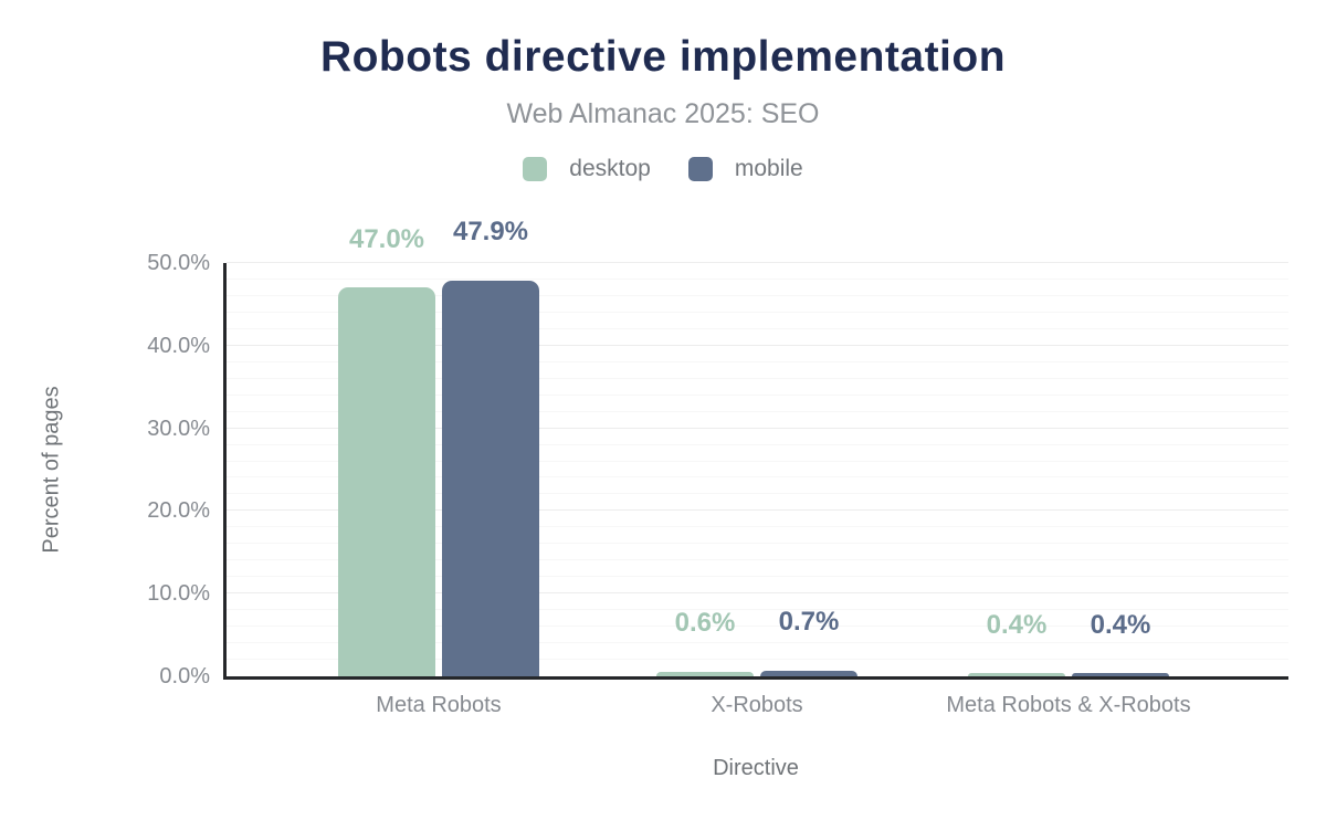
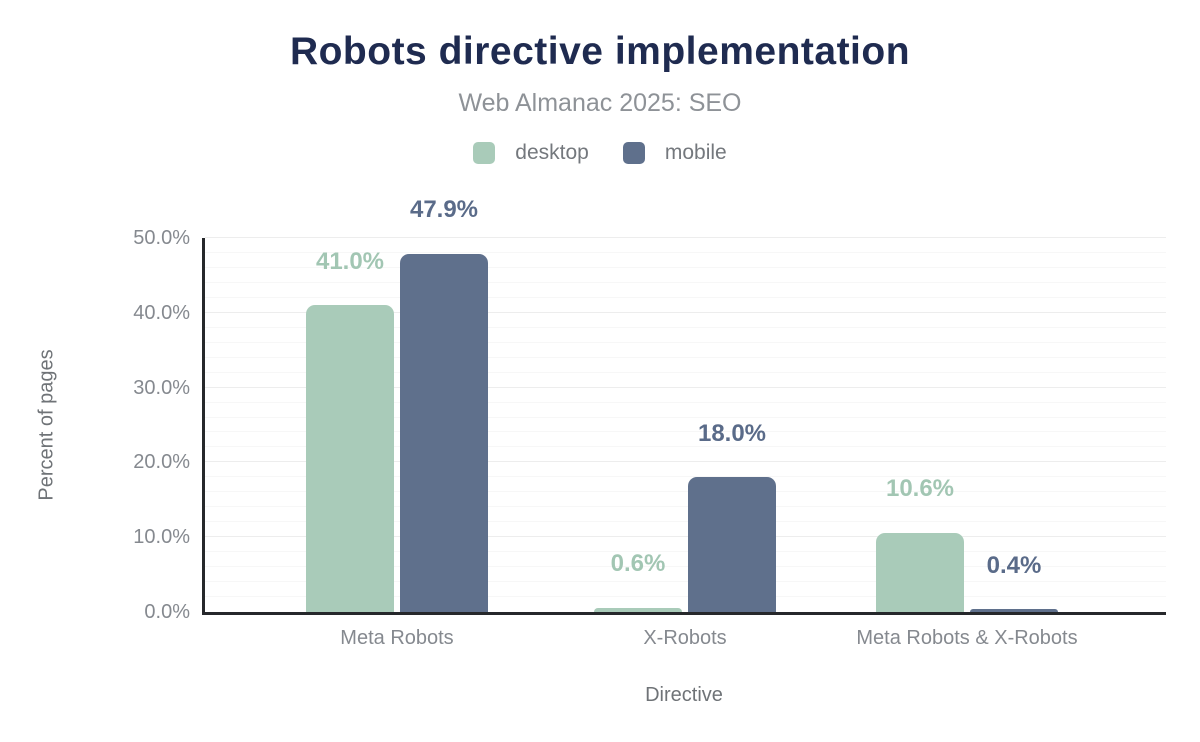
desktop/Meta Robots: 47.0% -> 41.0%
mobile/X-Robots: 0.7% -> 18.0%
desktop/Meta Robots & X-Robots: 0.4% -> 10.6%
